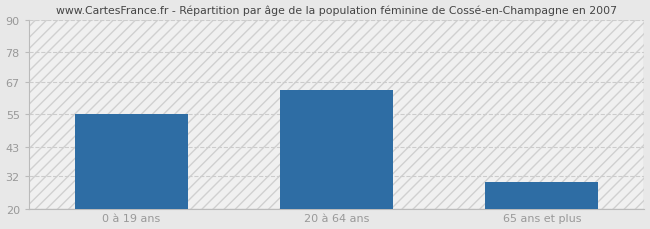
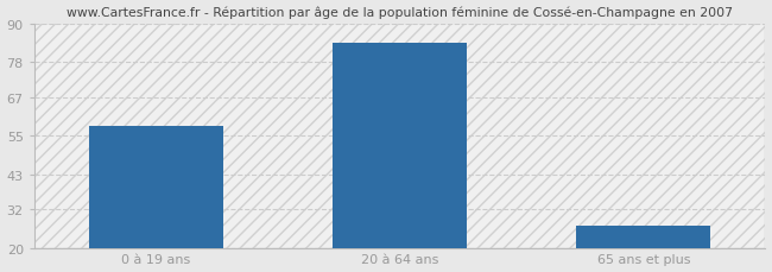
0 à 19 ans: 55 -> 58
20 à 64 ans: 64 -> 84
65 ans et plus: 30 -> 27
